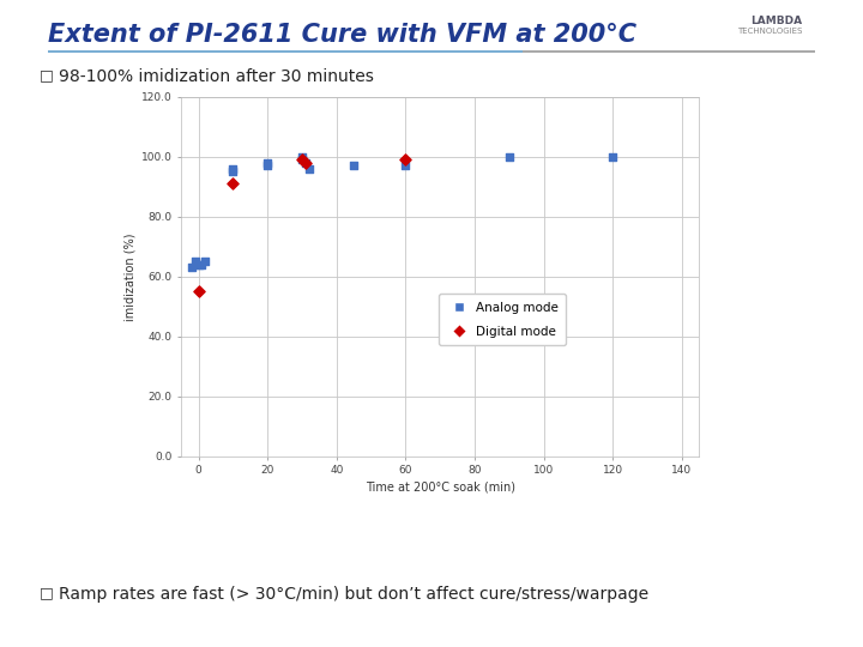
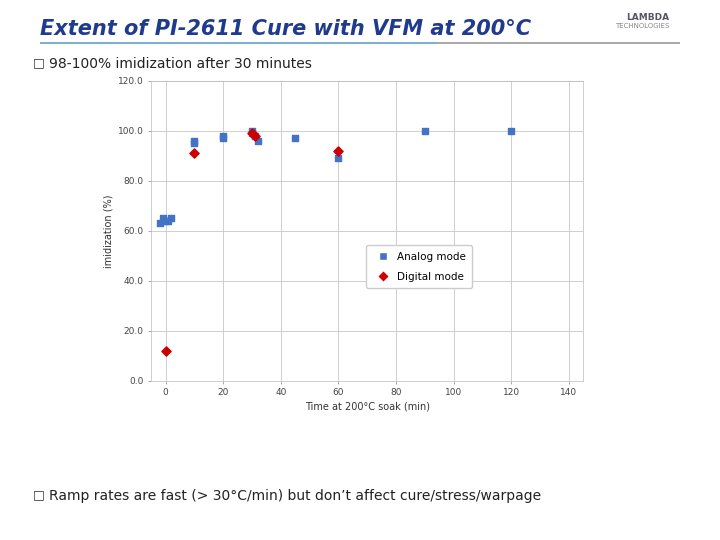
Digital mode/0: 55 -> 12
Analog mode/60: 97 -> 89
Digital mode/60: 99 -> 92
